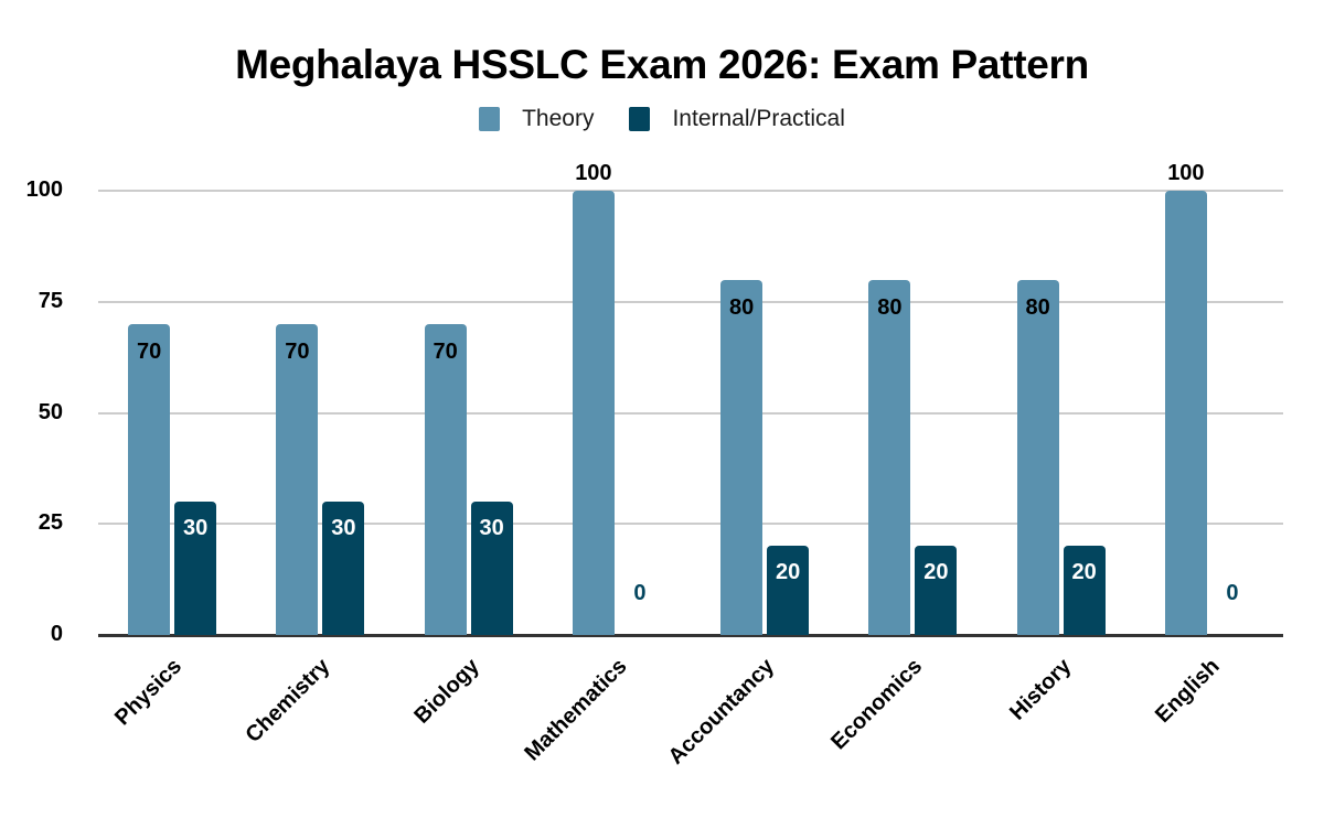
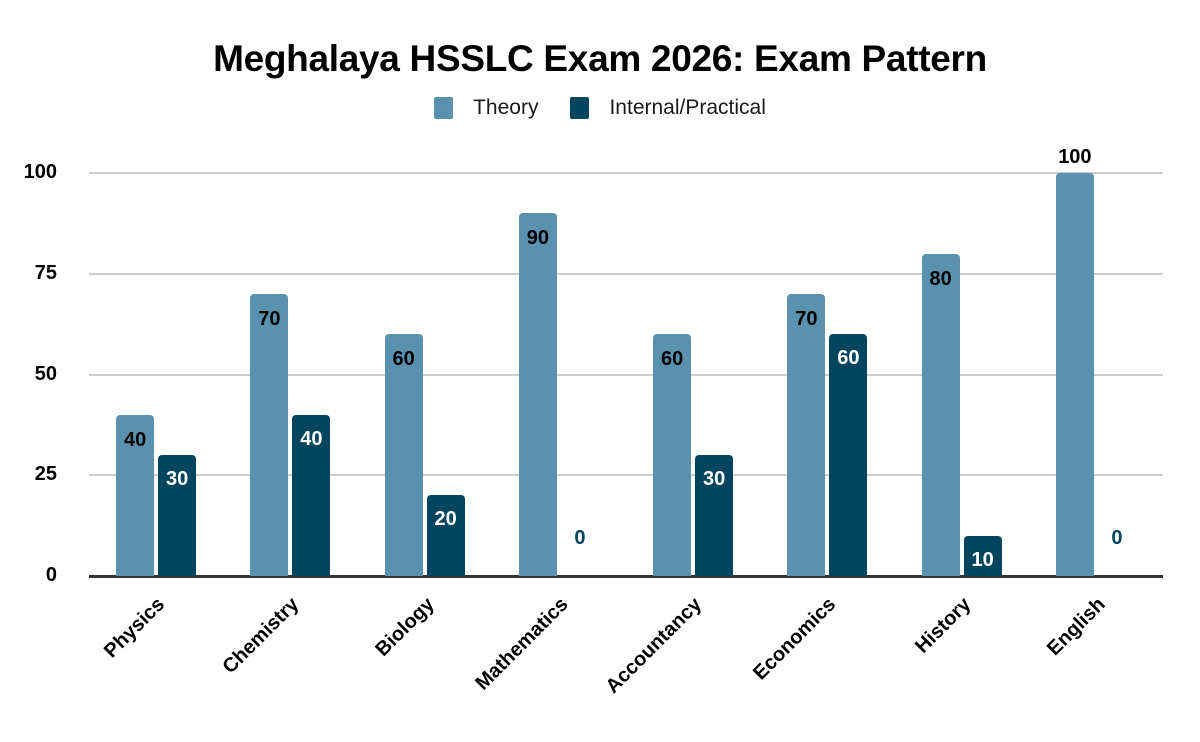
Theory/Physics: 70 -> 40
Internal/Practical/Chemistry: 30 -> 40
Theory/Biology: 70 -> 60
Internal/Practical/Biology: 30 -> 20
Theory/Mathematics: 100 -> 90
Theory/Accountancy: 80 -> 60
Internal/Practical/Accountancy: 20 -> 30
Theory/Economics: 80 -> 70
Internal/Practical/Economics: 20 -> 60
Internal/Practical/History: 20 -> 10
